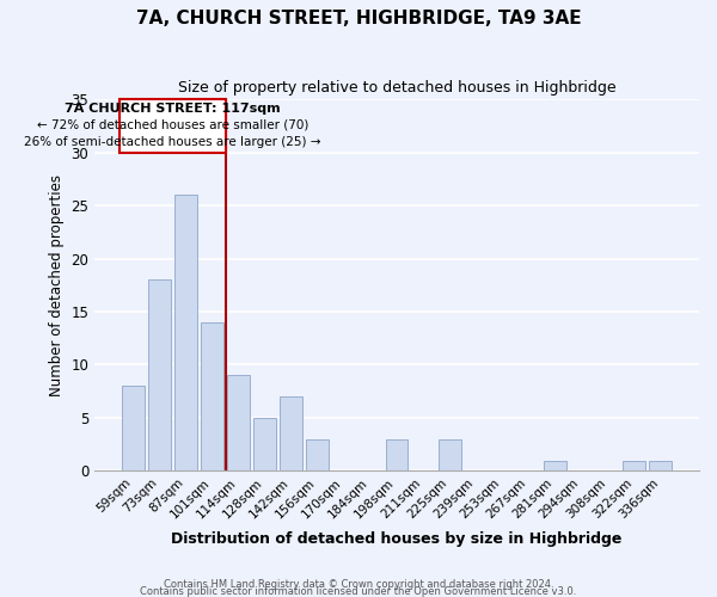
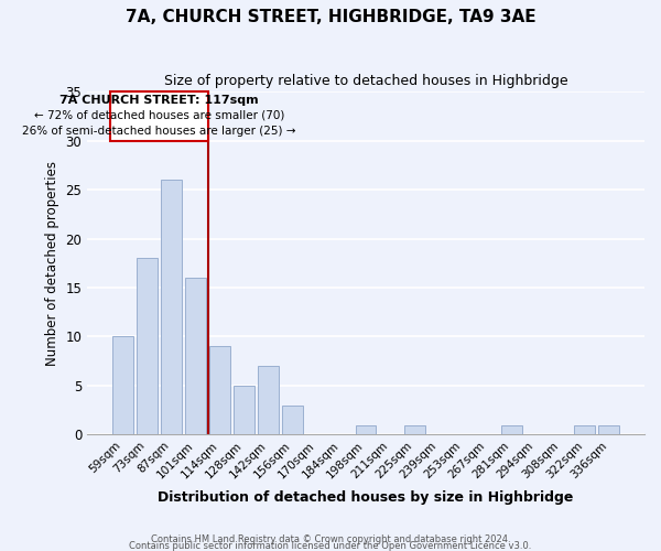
59sqm: 8 -> 10
101sqm: 14 -> 16
198sqm: 3 -> 1
225sqm: 3 -> 1
